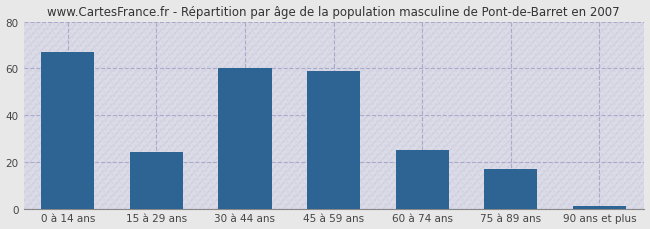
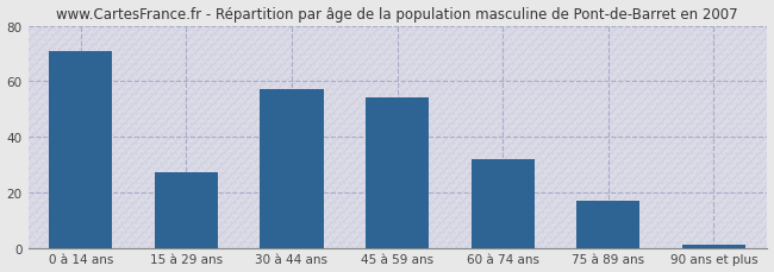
0 à 14 ans: 67 -> 71
15 à 29 ans: 24 -> 27
30 à 44 ans: 60 -> 57
45 à 59 ans: 59 -> 54
60 à 74 ans: 25 -> 32
